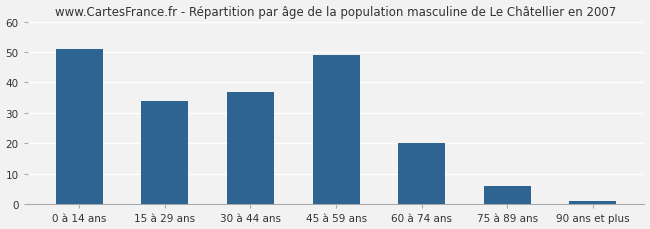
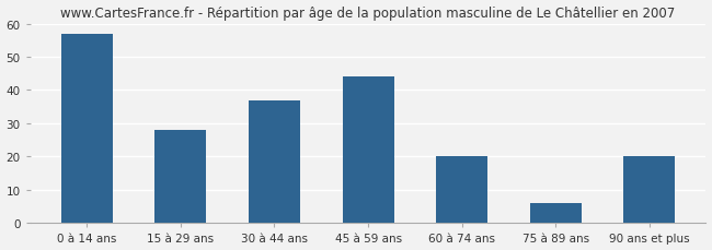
0 à 14 ans: 51 -> 57
15 à 29 ans: 34 -> 28
45 à 59 ans: 49 -> 44
90 ans et plus: 1 -> 20
